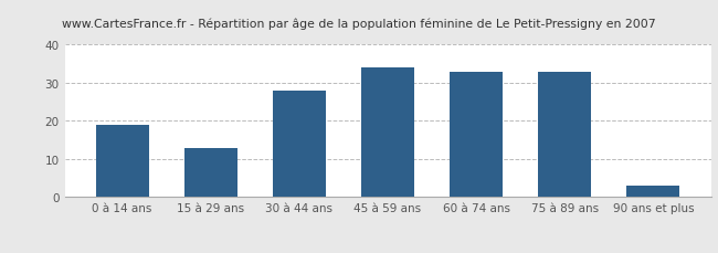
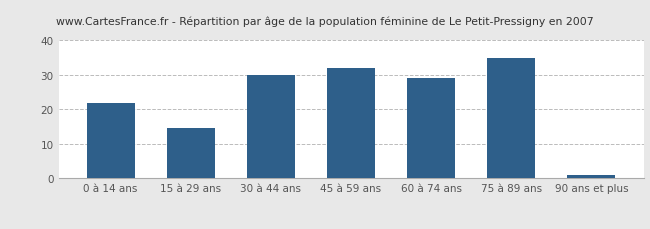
0 à 14 ans: 19.0 -> 22.0
15 à 29 ans: 13.0 -> 14.5
30 à 44 ans: 28.0 -> 30.0
45 à 59 ans: 34.0 -> 32.0
60 à 74 ans: 33.0 -> 29.0
75 à 89 ans: 33.0 -> 35.0
90 ans et plus: 3.0 -> 1.0
